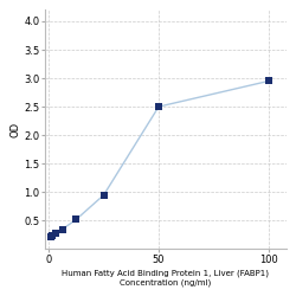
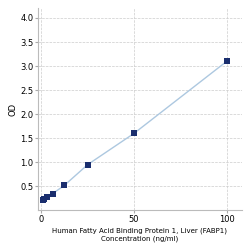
50: 2.50 -> 1.60
100: 2.95 -> 3.10
